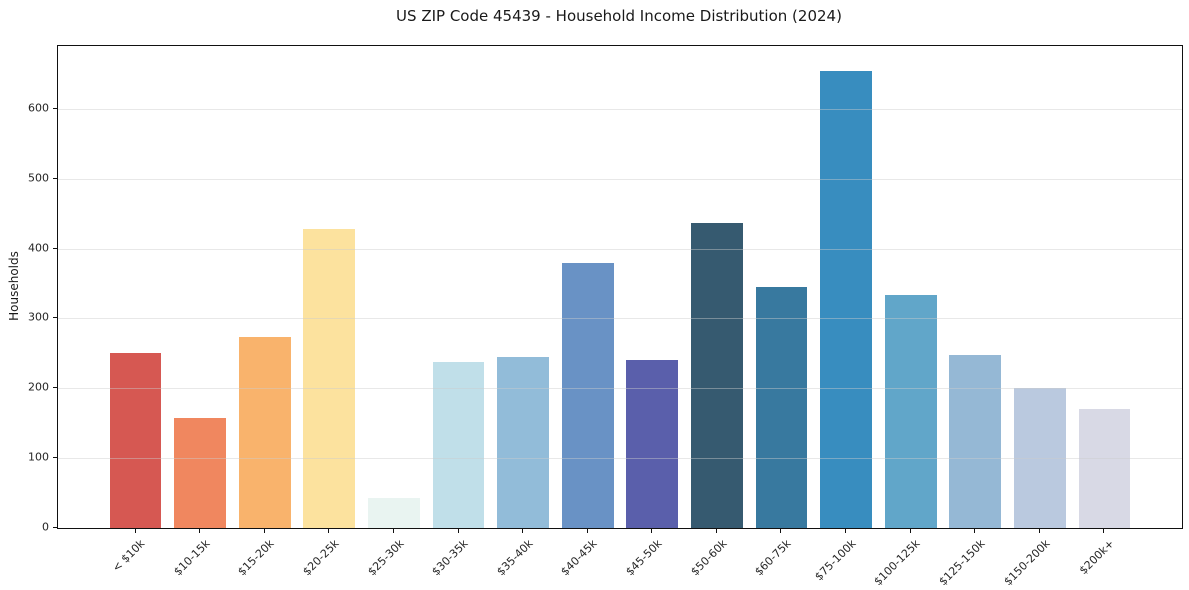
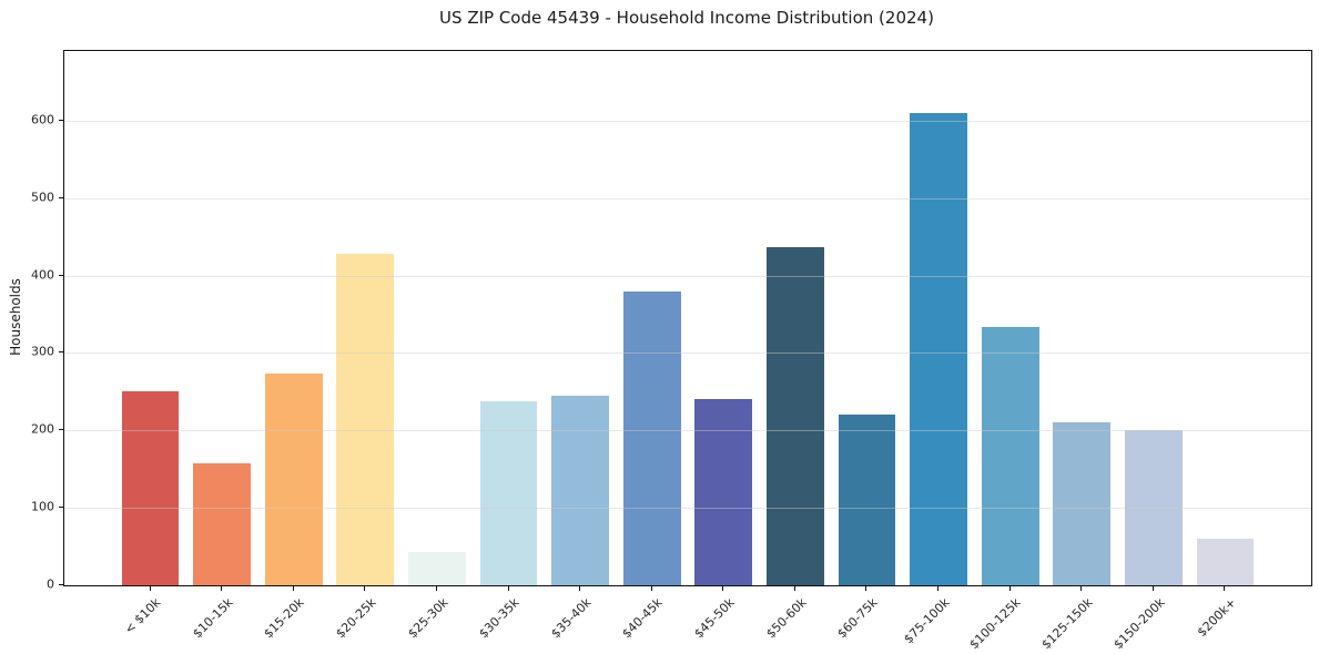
$60-75k: 340 -> 220
$75-100k: 650 -> 610
$125-150k: 250 -> 210
$200k+: 170 -> 60
